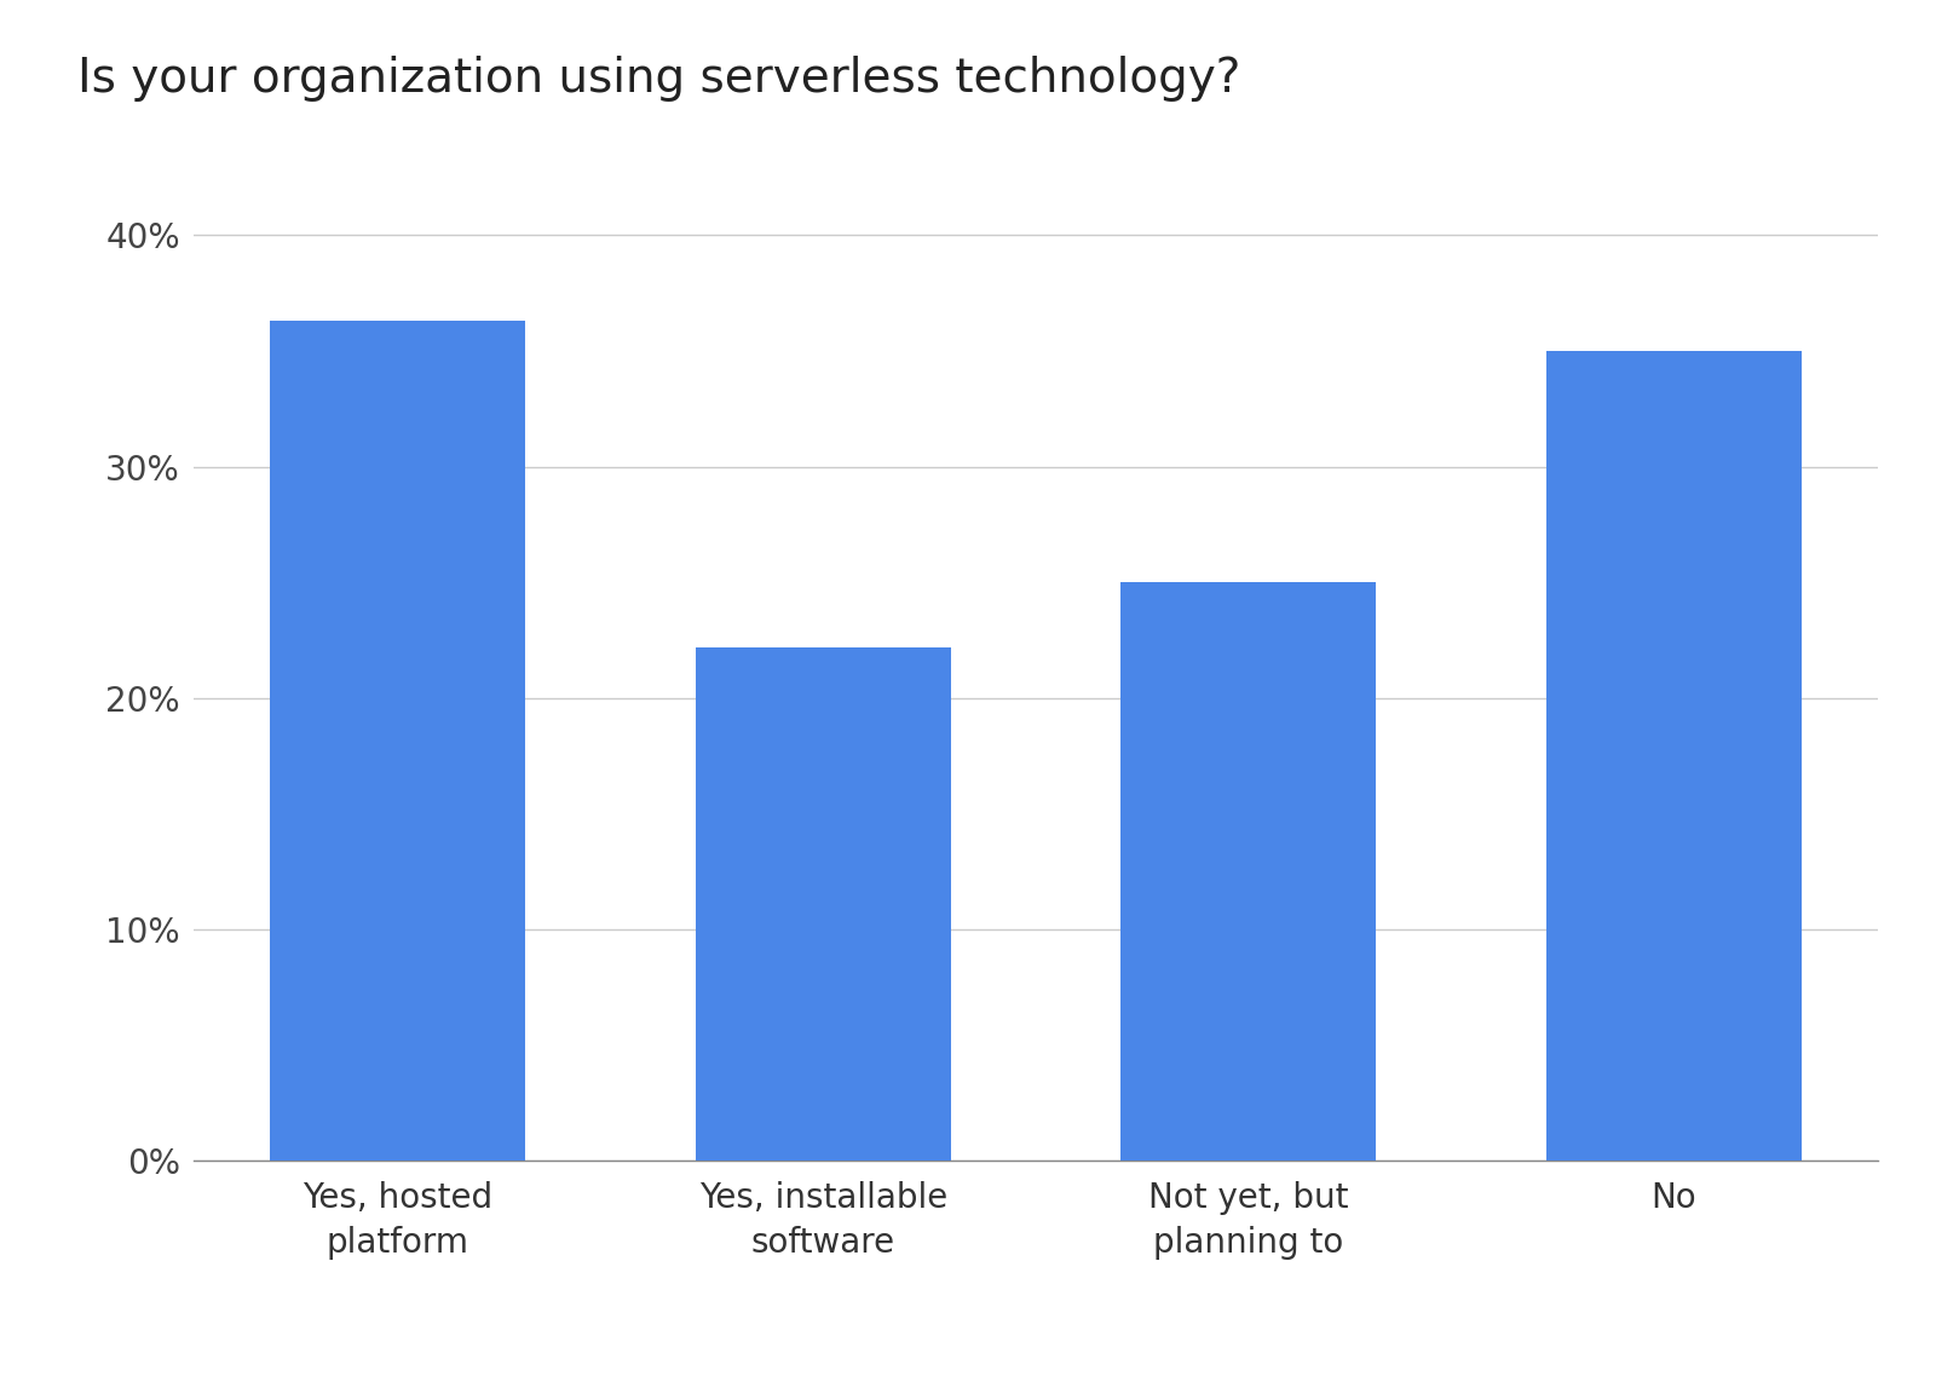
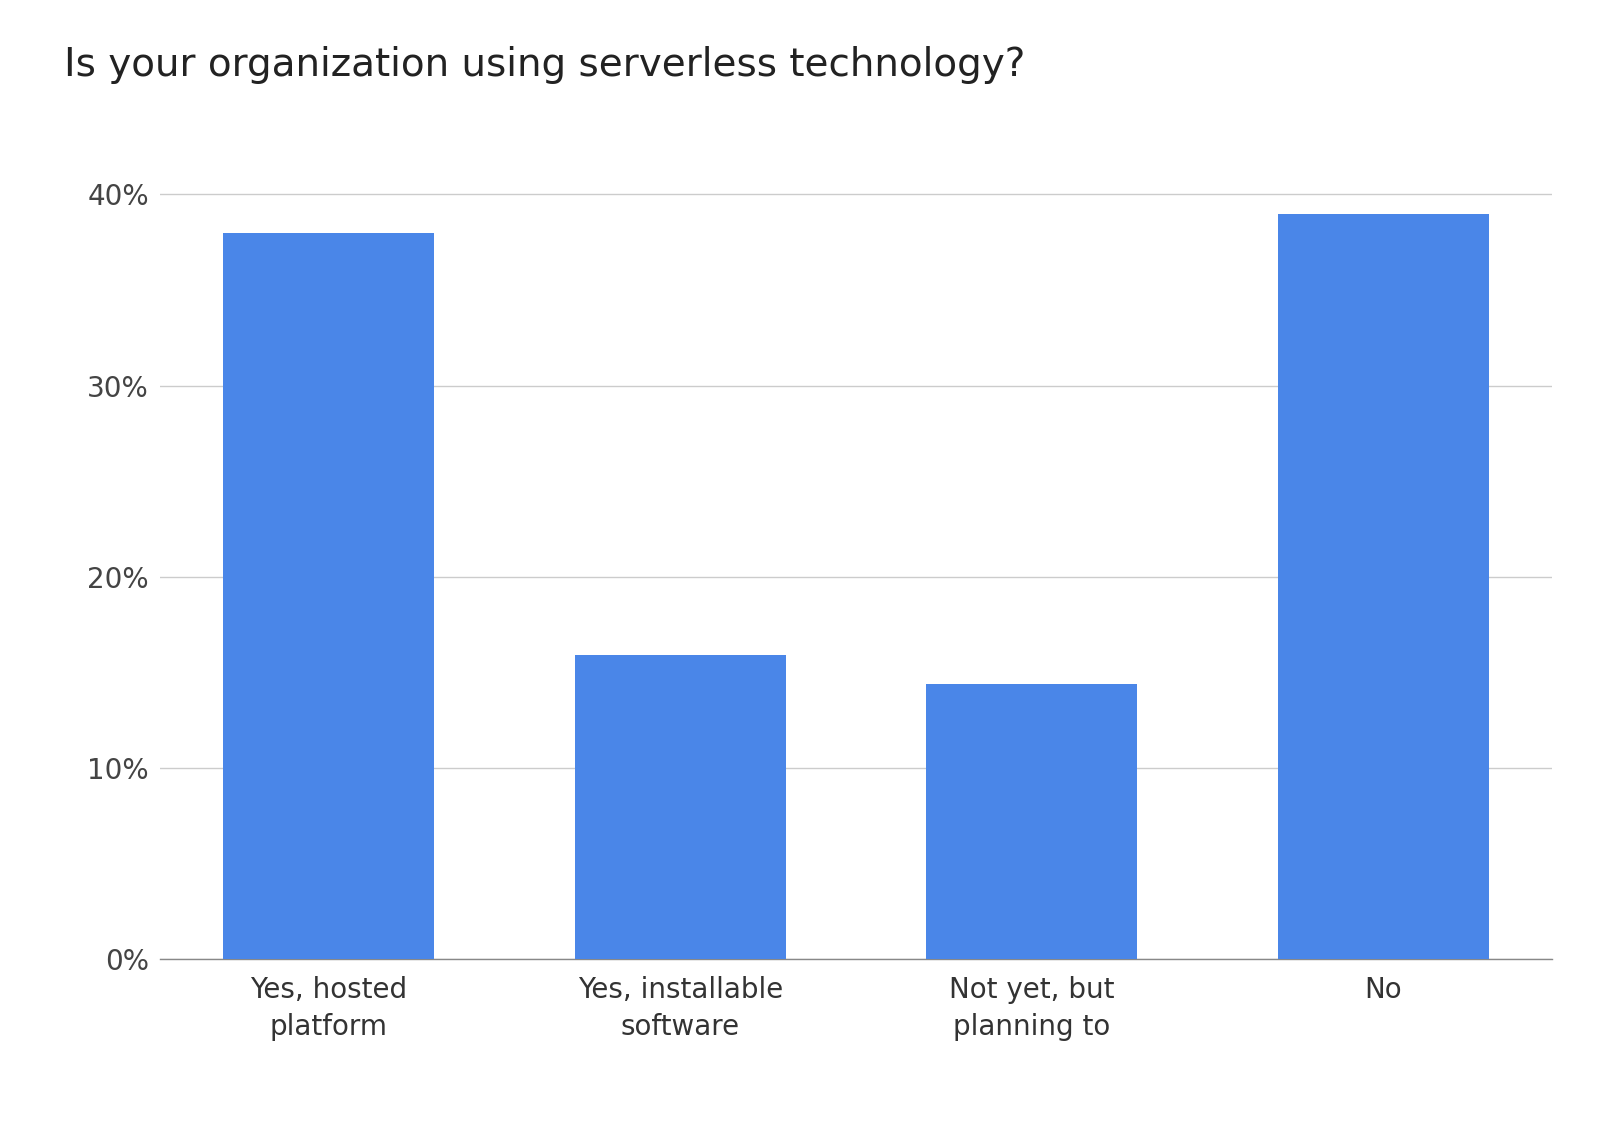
Yes, hosted platform: 36.3% -> 38.0%
Yes, installable software: 22.2% -> 15.9%
Not yet, but planning to: 25.0% -> 14.4%
No: 35.0% -> 39.0%
